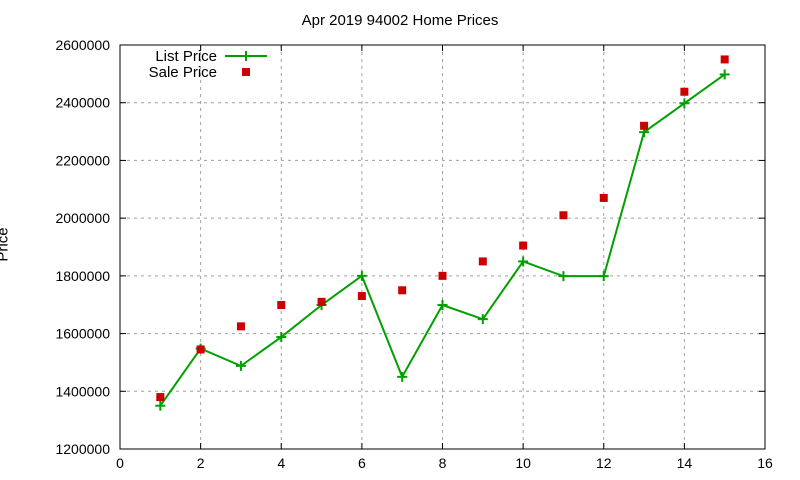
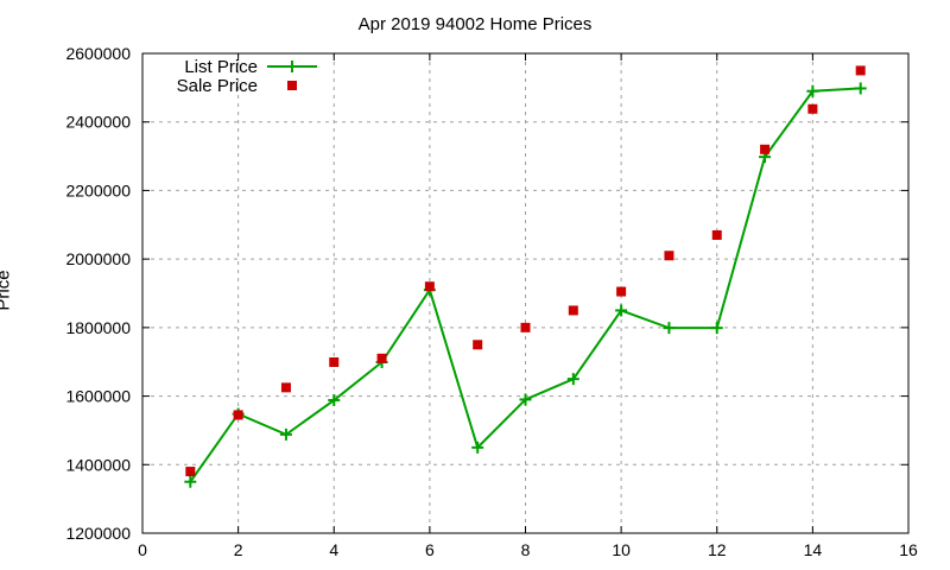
List Price/6: 1800000 -> 1910000
Sale Price/6: 1730000 -> 1920000
List Price/8: 1700000 -> 1590000
List Price/14: 2400000 -> 2490000
